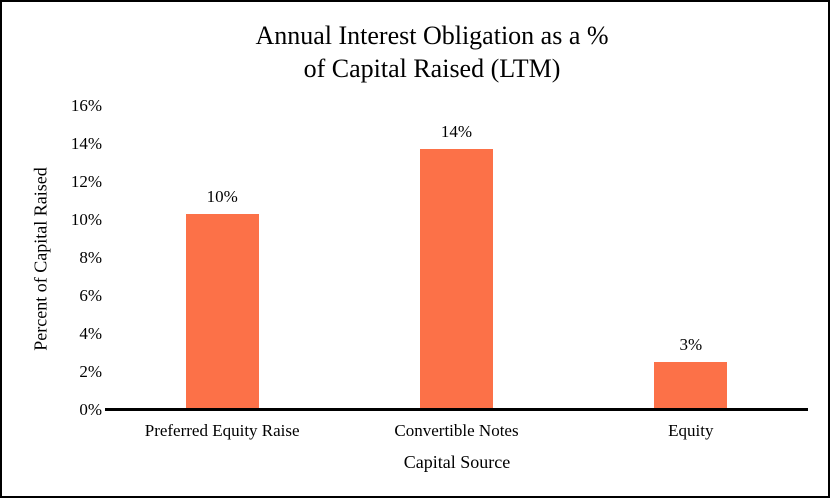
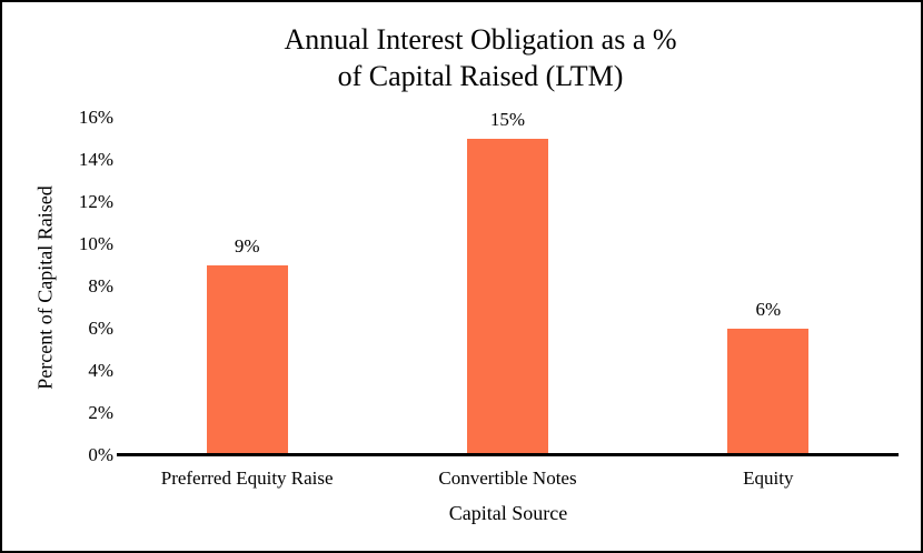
Preferred Equity Raise: 10% -> 9%
Convertible Notes: 14% -> 15%
Equity: 3% -> 6%
